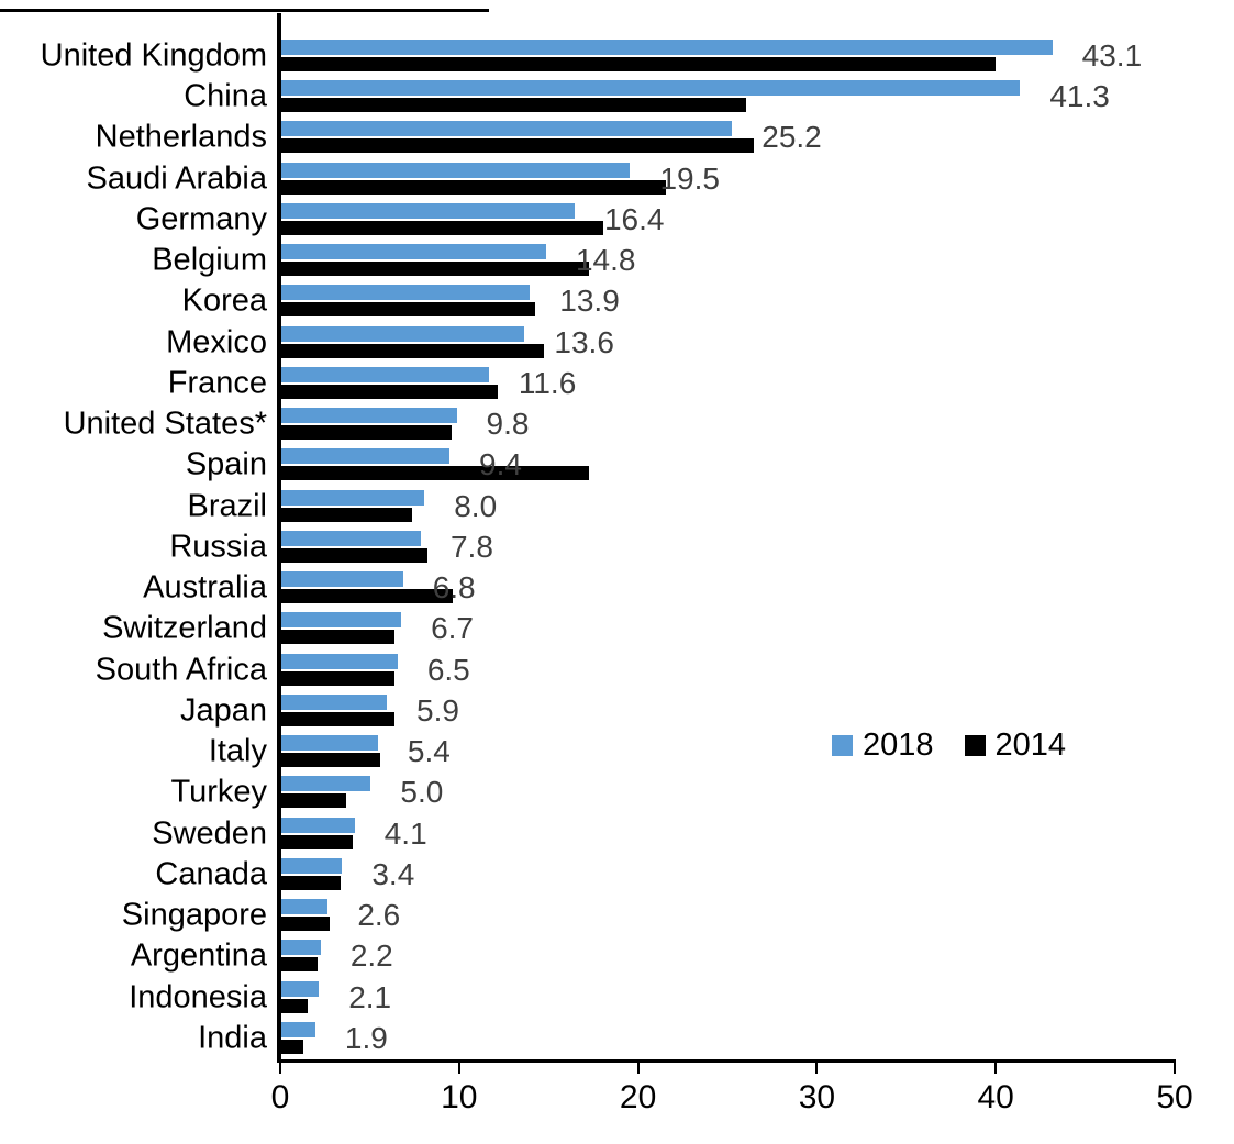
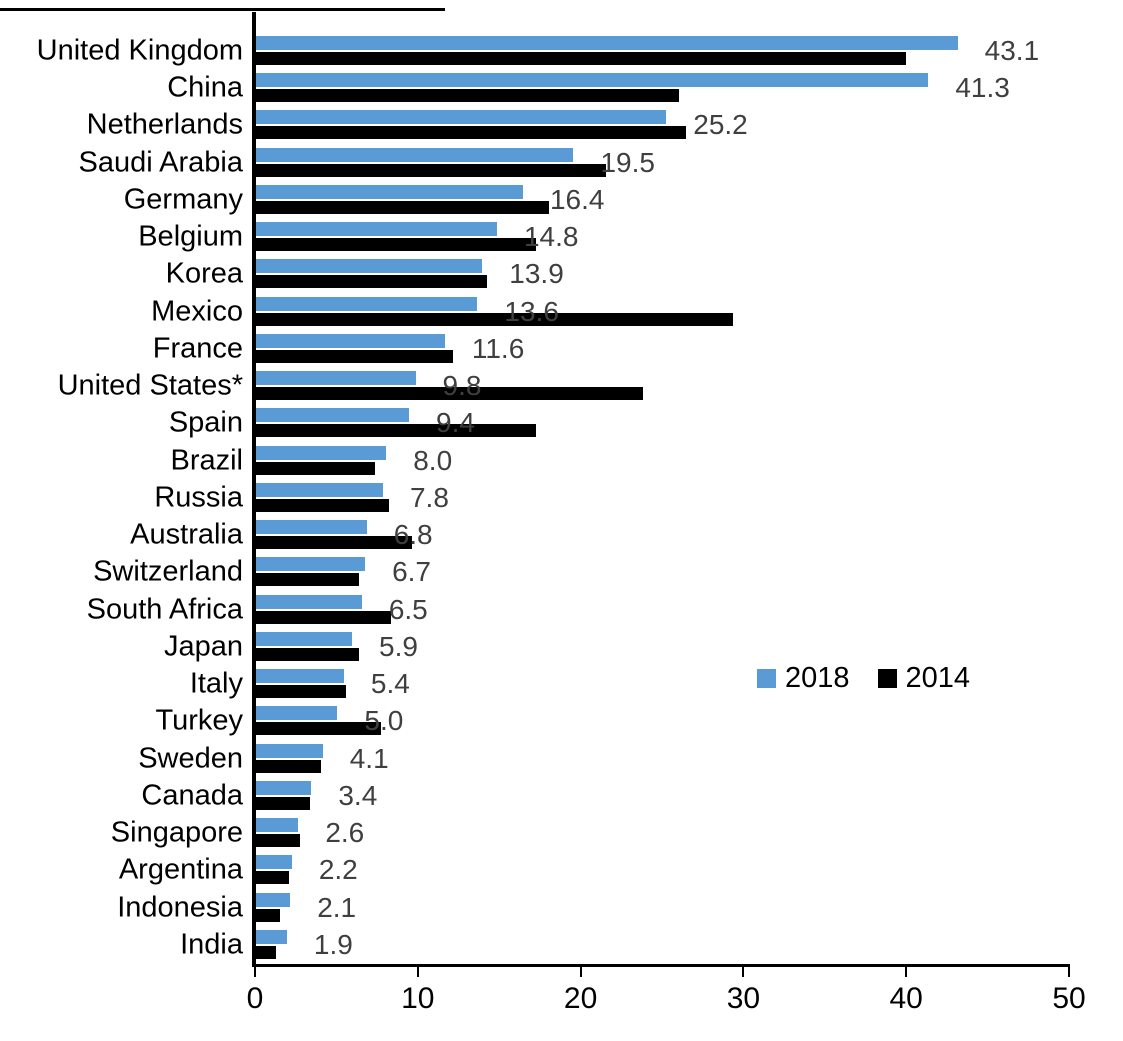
2014/Mexico: 14.7 -> 29.3
2014/United States*: 9.5 -> 23.8
2014/South Africa: 6.3 -> 8.3
2014/Turkey: 3.6 -> 7.7
